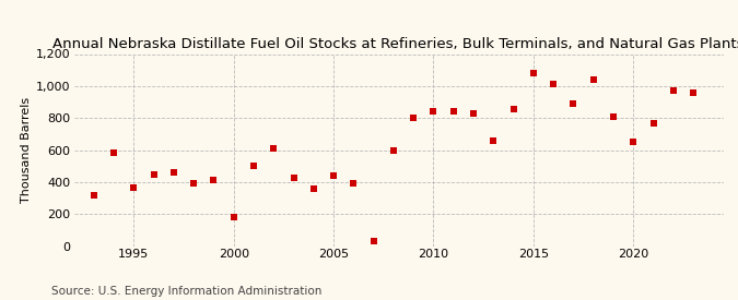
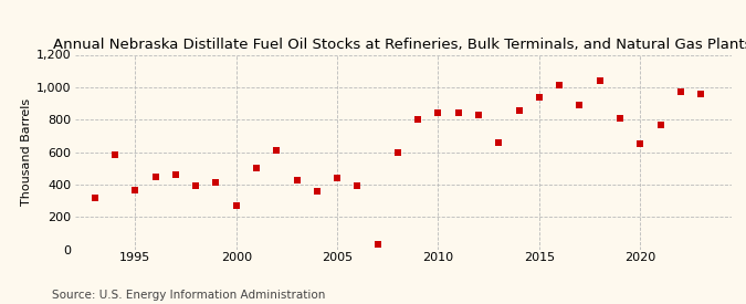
2000: 180 -> 270
2015: 1,080 -> 940
